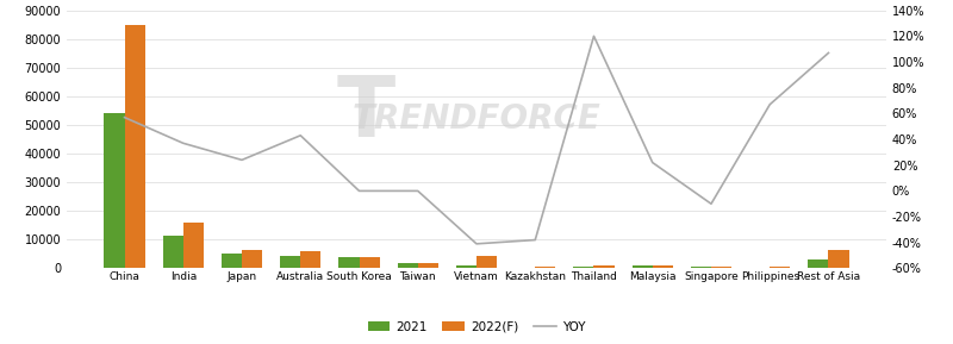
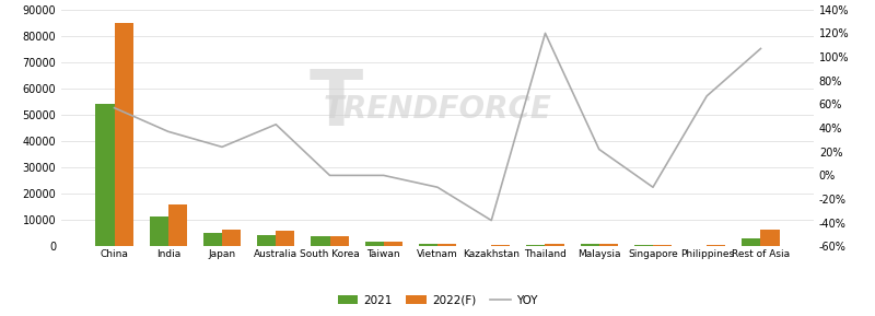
YOY/Vietnam: -41% -> -10%
2022(F)/Vietnam: 4500 -> 1100
